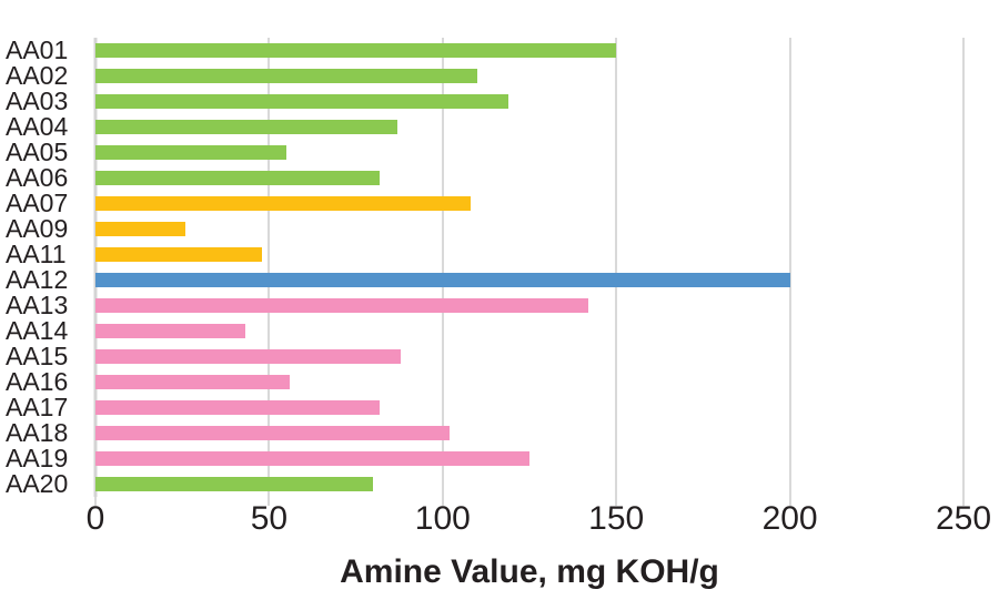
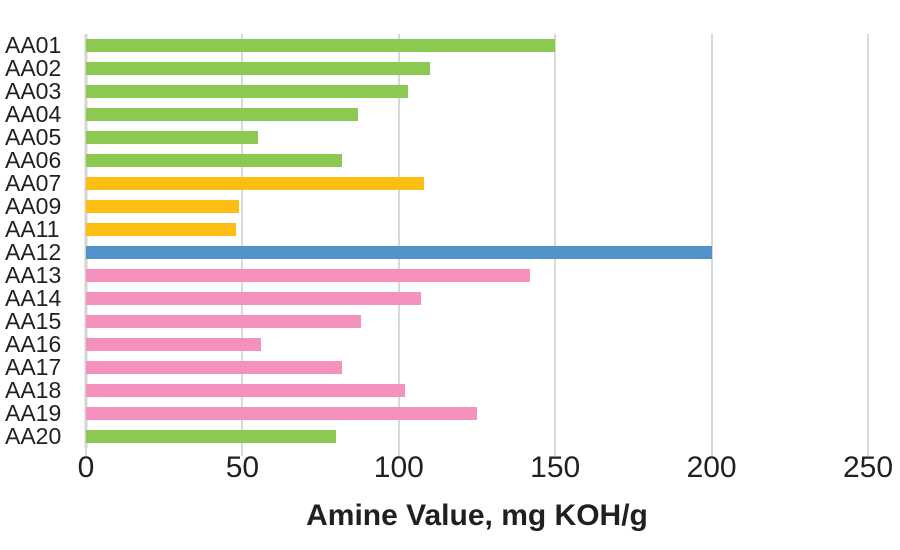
AA03: 119 -> 103
AA09: 26 -> 49
AA14: 43 -> 107
